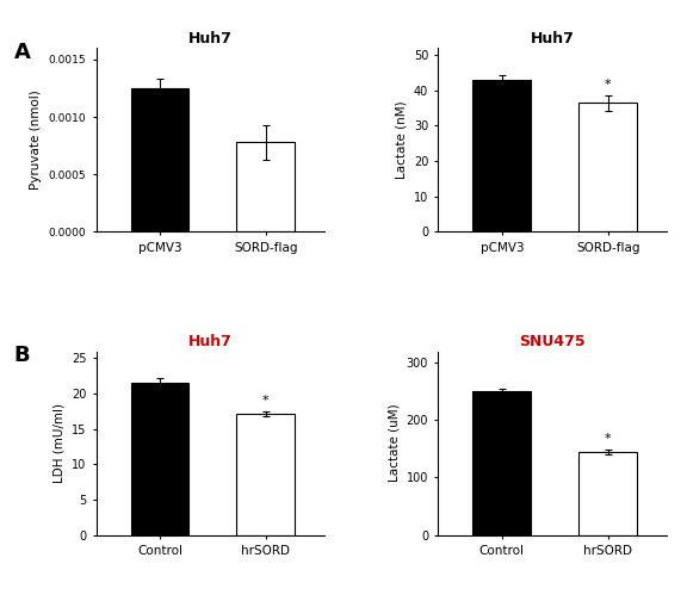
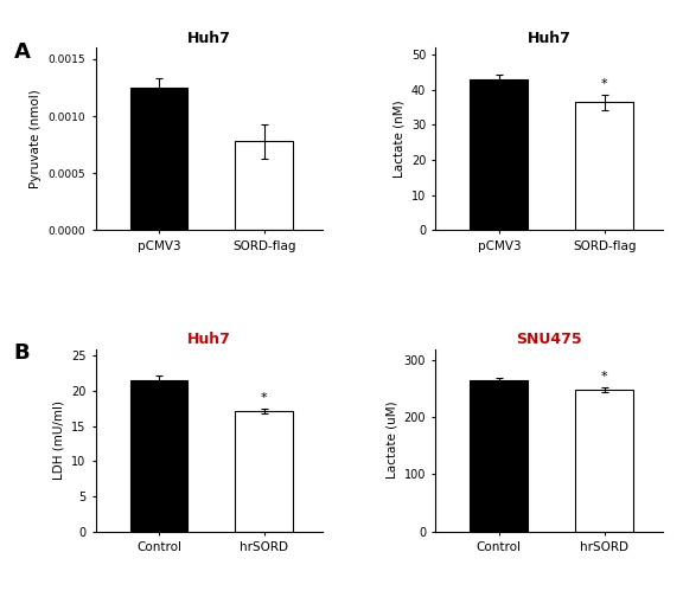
SNU475/Control: 250 -> 265
SNU475/hrSORD: 145 -> 248
